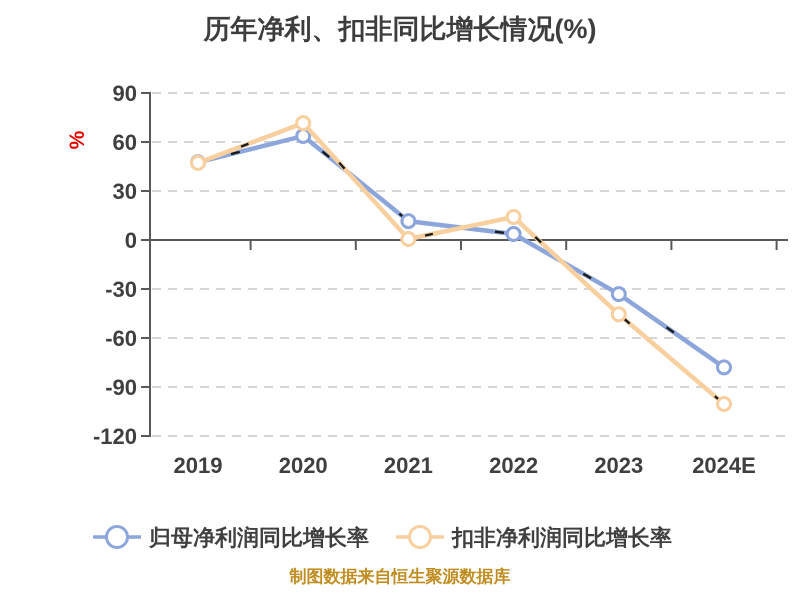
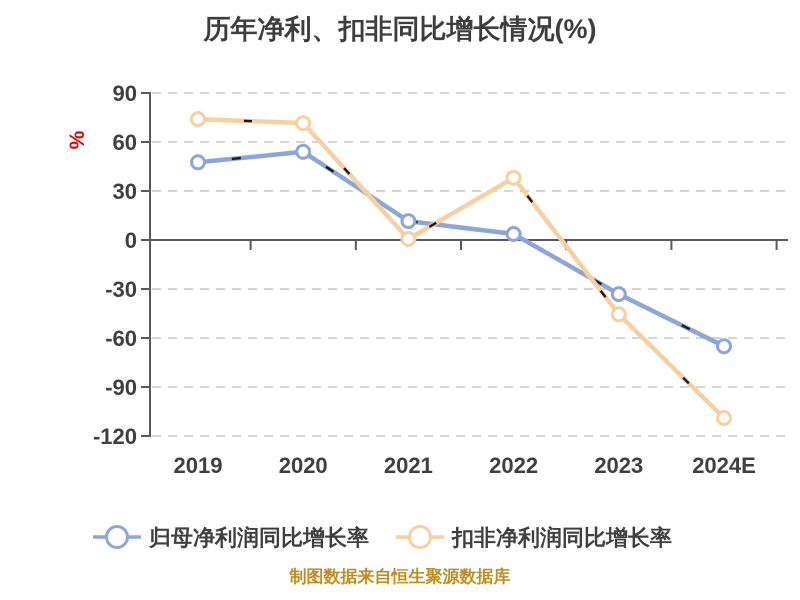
扣非净利润同比增长率/2019: 47 -> 74
归母净利润同比增长率/2020: 64 -> 54
扣非净利润同比增长率/2022: 14 -> 38
归母净利润同比增长率/2024E: -78 -> -65
扣非净利润同比增长率/2024E: -100 -> -109
